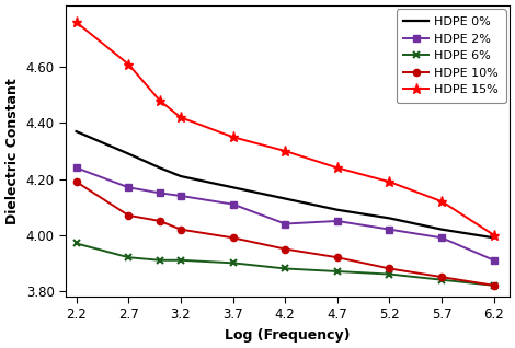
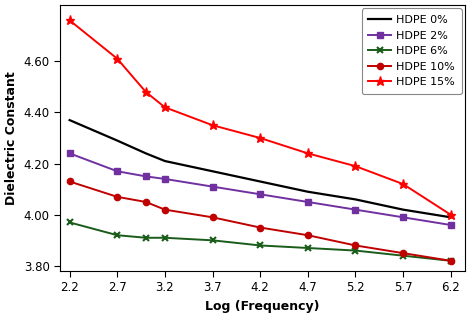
HDPE 10%/2.2: 4.19 -> 4.13
HDPE 2%/4.2: 4.04 -> 4.08
HDPE 2%/6.2: 3.91 -> 3.96
